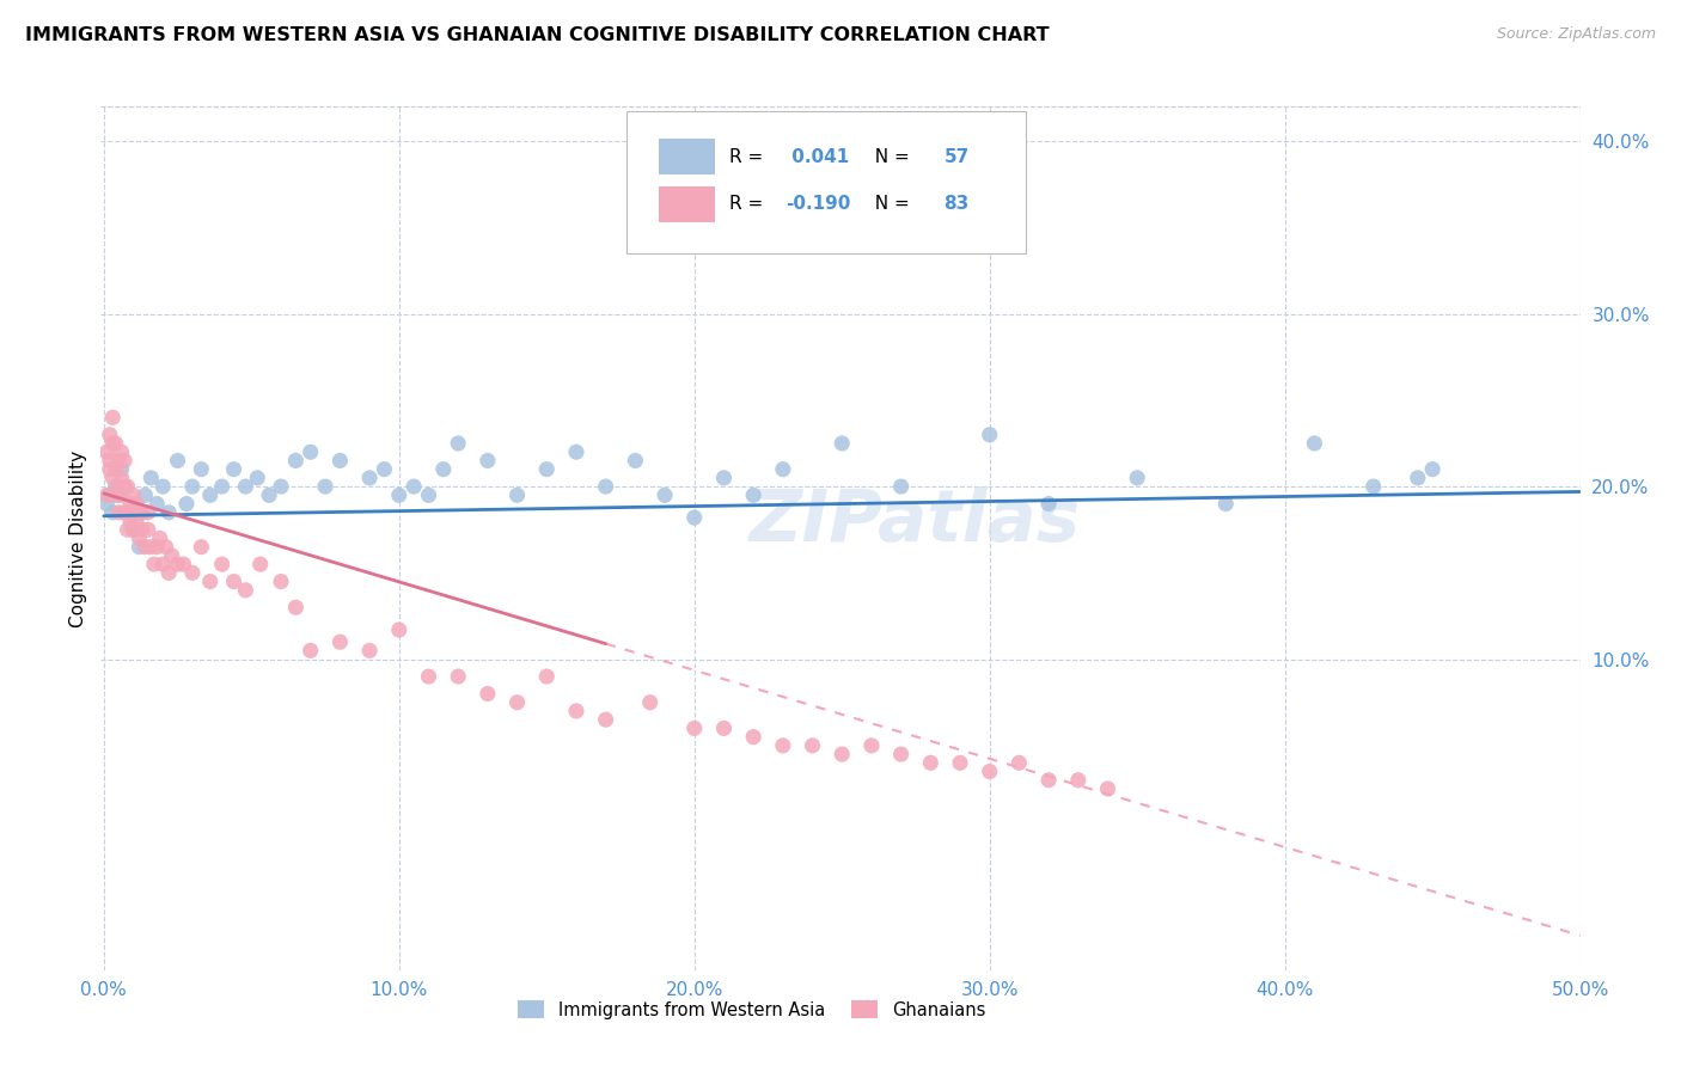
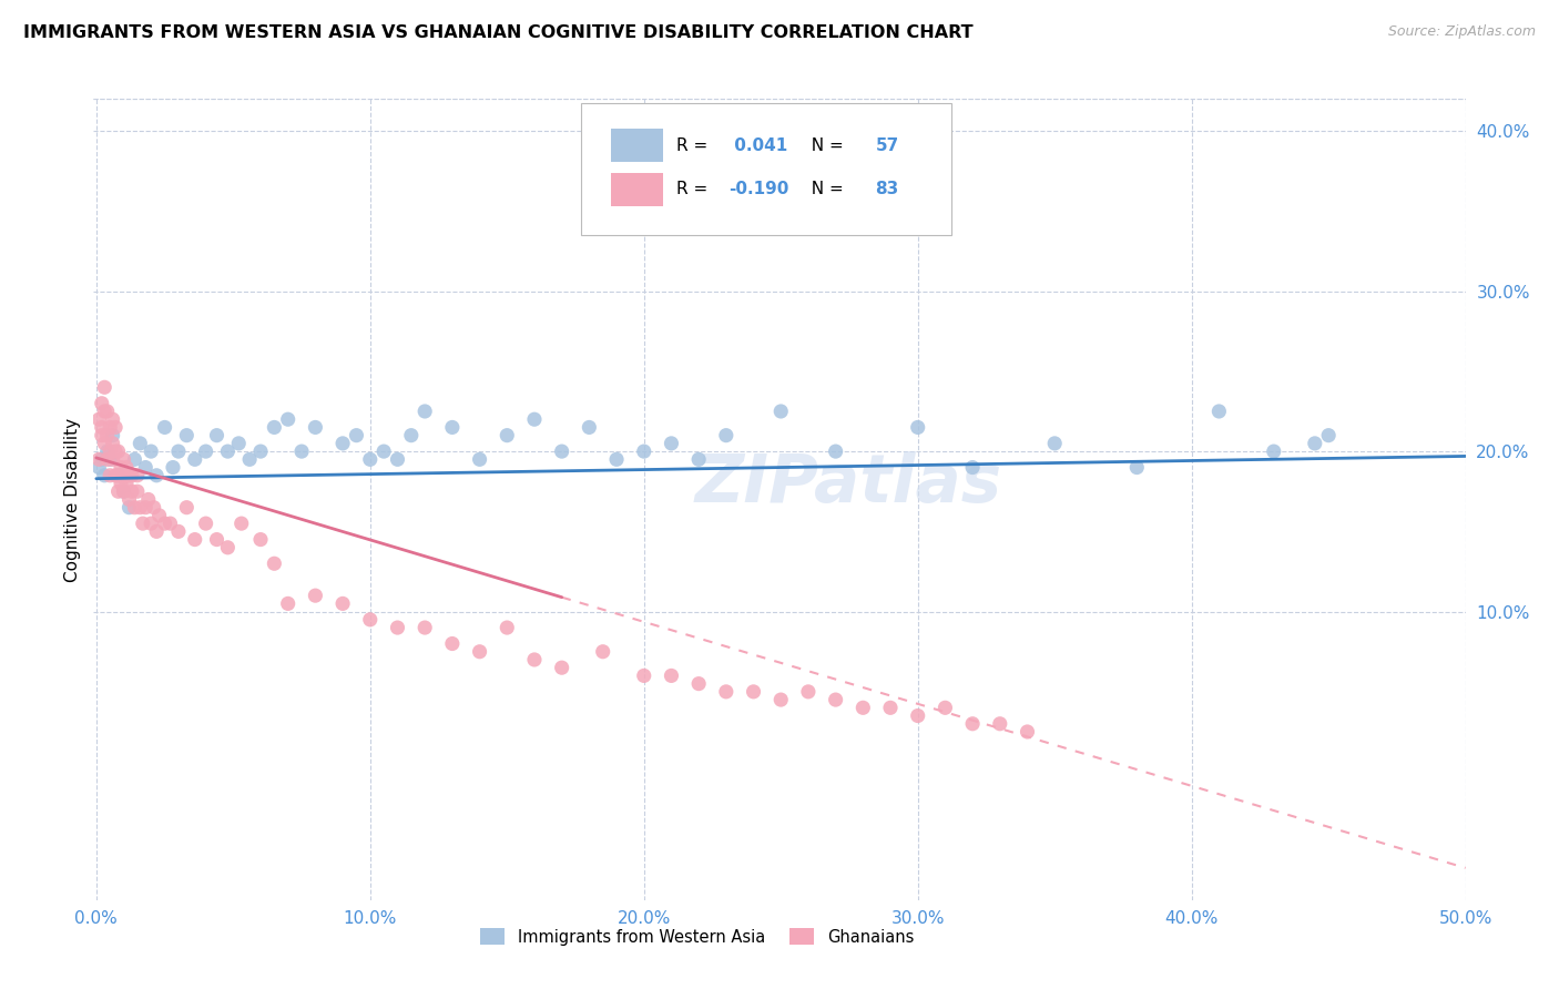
Ghanaians/10.0%: 11.7% -> 9.5%
Immigrants from Western Asia/20.0%: 18.2% -> 20.0%
Immigrants from Western Asia/30.0%: 23.0% -> 21.5%
